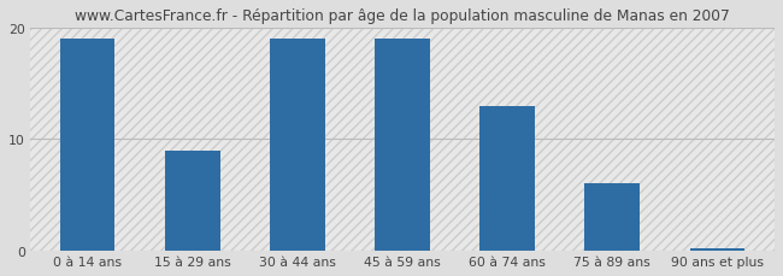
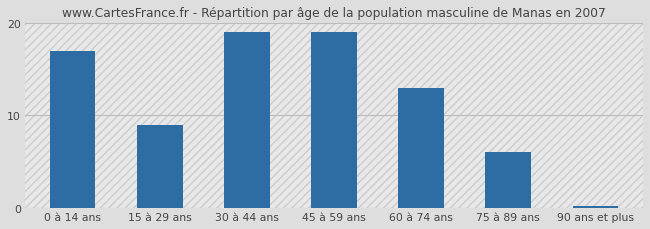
0 à 14 ans: 19.0 -> 17.0
